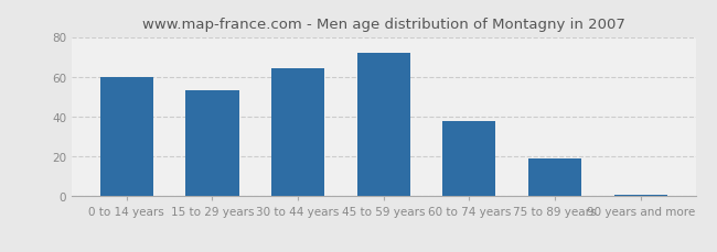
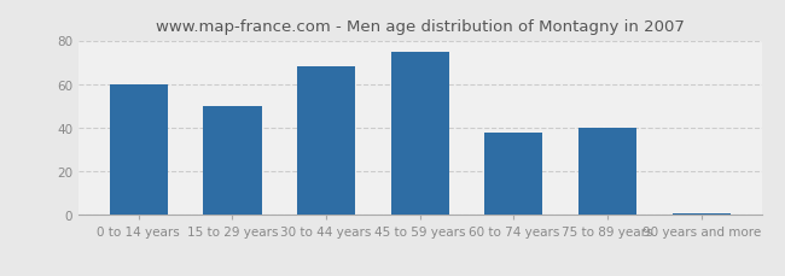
15 to 29 years: 53 -> 50
30 to 44 years: 64 -> 68
45 to 59 years: 72 -> 75
75 to 89 years: 19 -> 40
